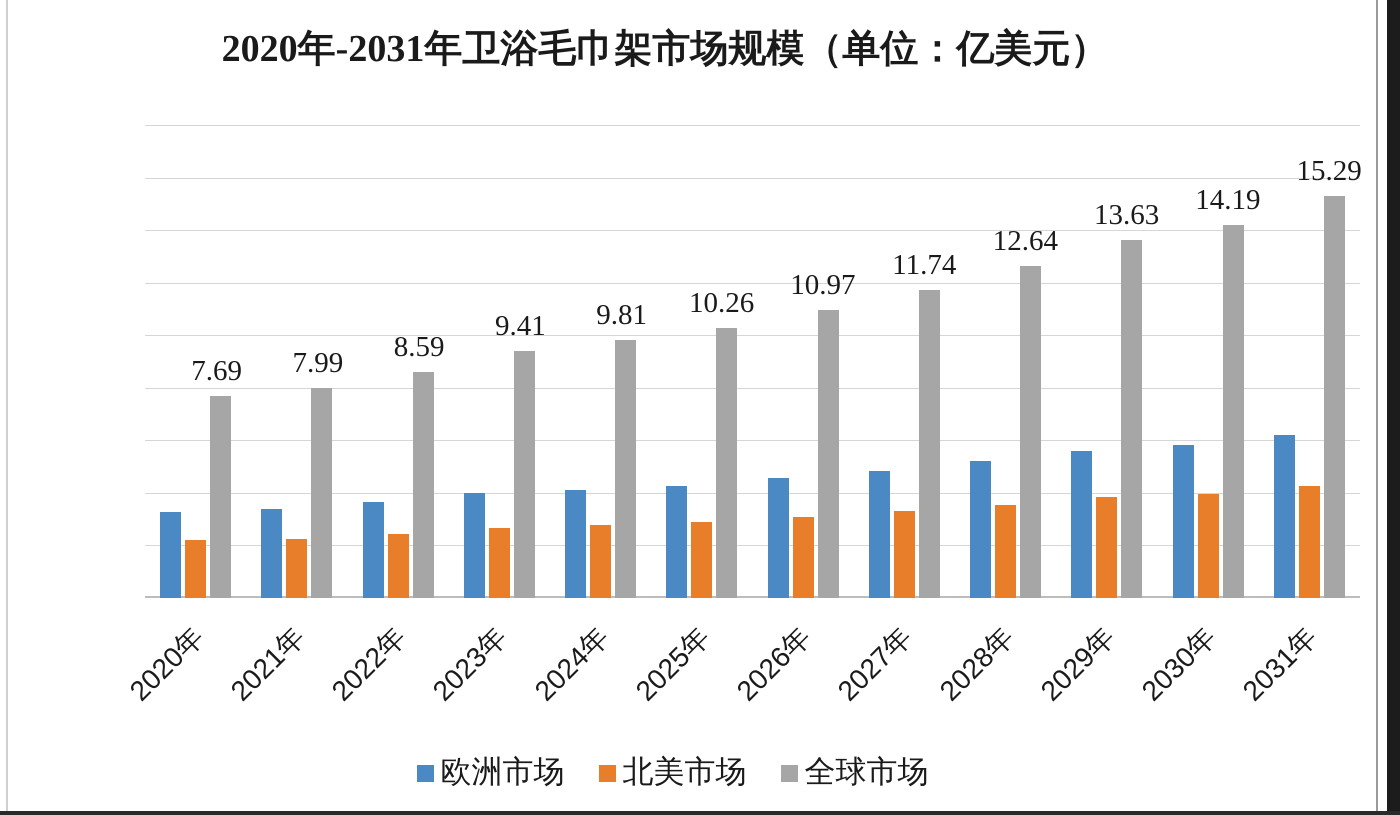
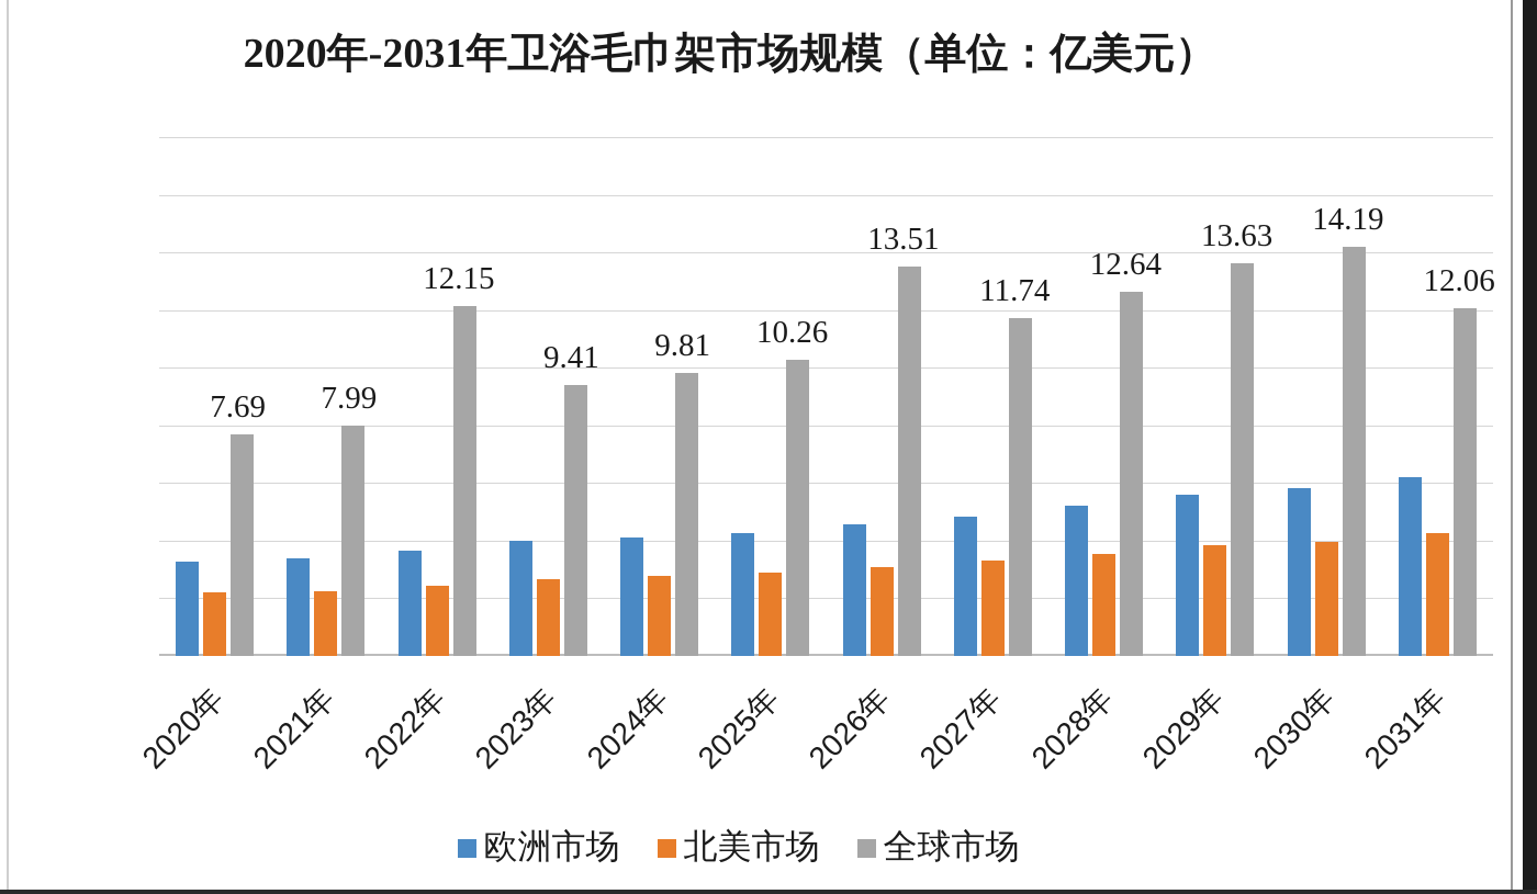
全球市场/2022年: 8.59 -> 12.15
全球市场/2026年: 10.97 -> 13.51
全球市场/2031年: 15.29 -> 12.06
